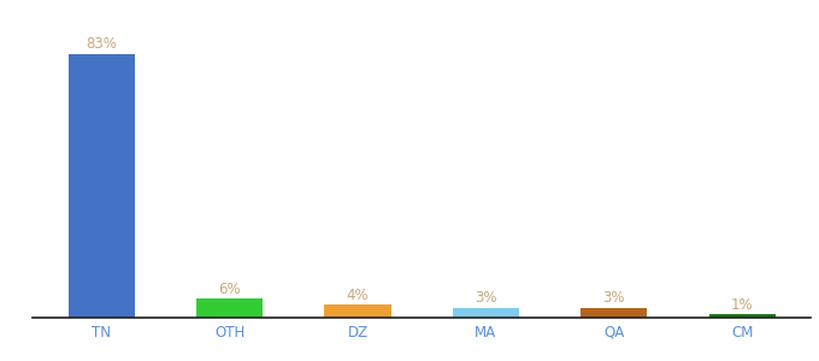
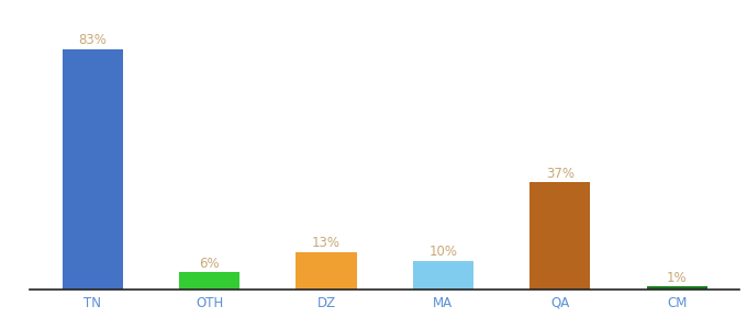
DZ: 4% -> 13%
MA: 3% -> 10%
QA: 3% -> 37%
